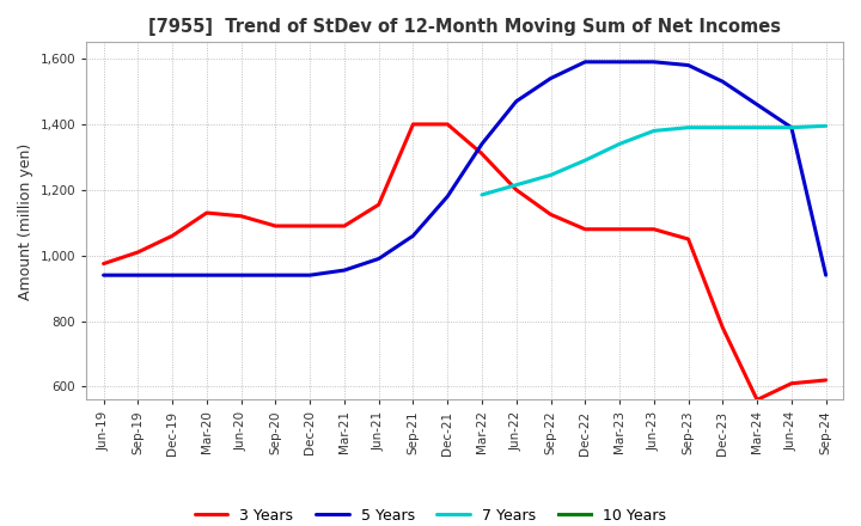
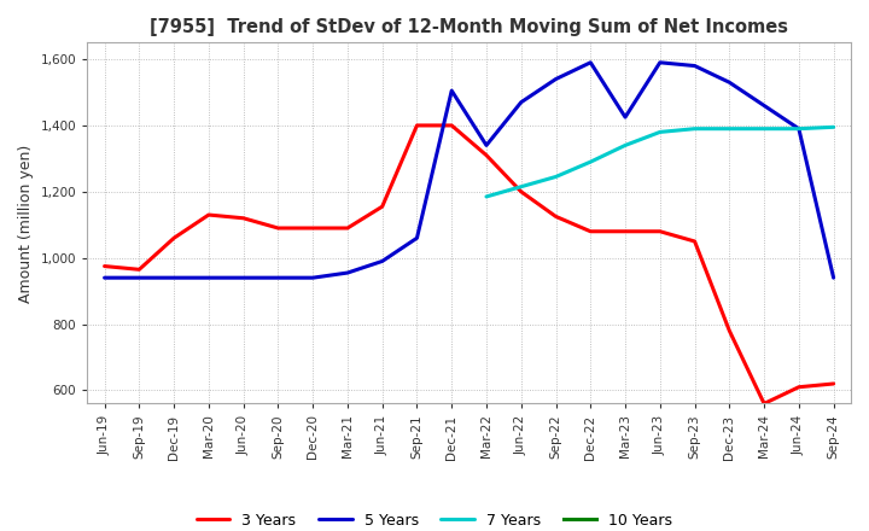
3 Years/Sep-19: 1,010 -> 965
5 Years/Dec-21: 1,180 -> 1,505
5 Years/Mar-23: 1,590 -> 1,425
